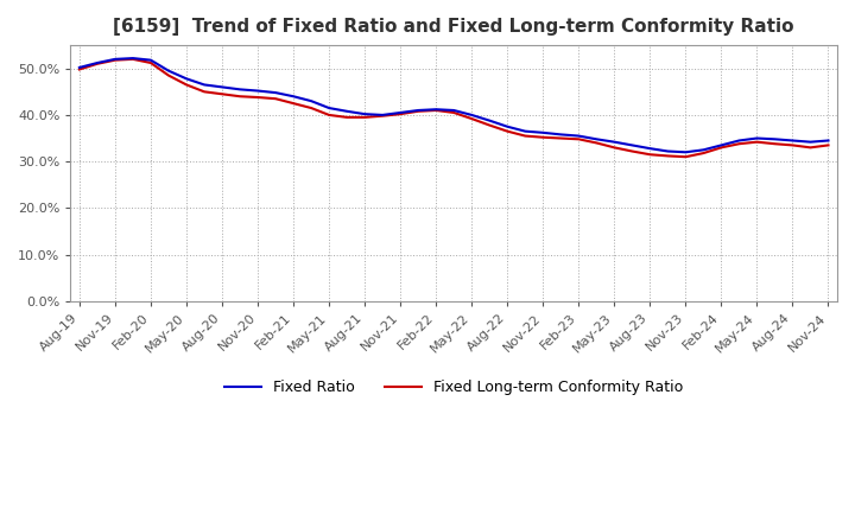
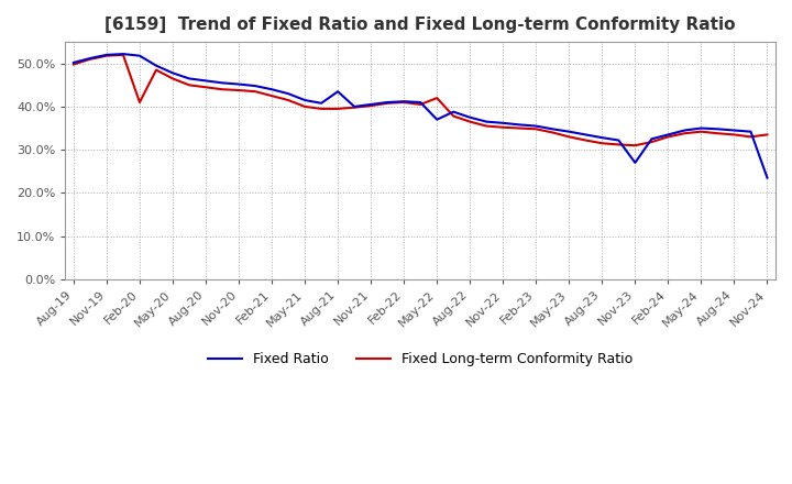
Fixed Long-term Conformity Ratio/Feb-20: 51.2% -> 41.0%
Fixed Ratio/Aug-21: 40.2% -> 43.5%
Fixed Ratio/May-22: 40.0% -> 37.0%
Fixed Long-term Conformity Ratio/May-22: 39.2% -> 42.0%
Fixed Ratio/Nov-23: 32.0% -> 27.0%
Fixed Ratio/Nov-24: 34.5% -> 23.5%
